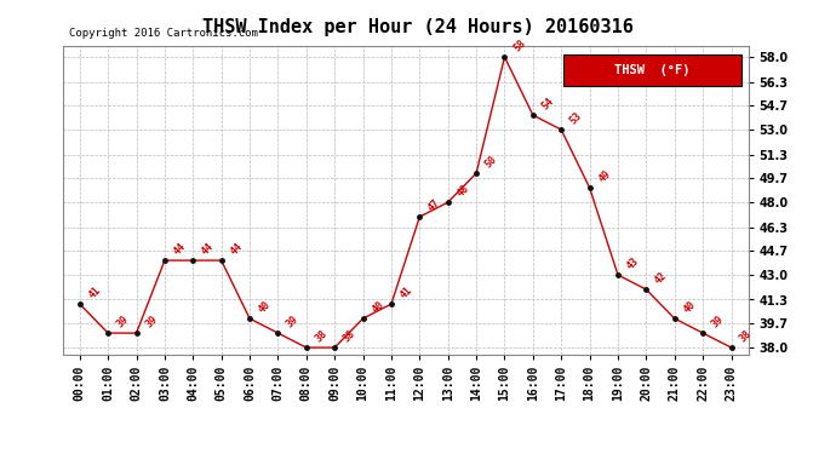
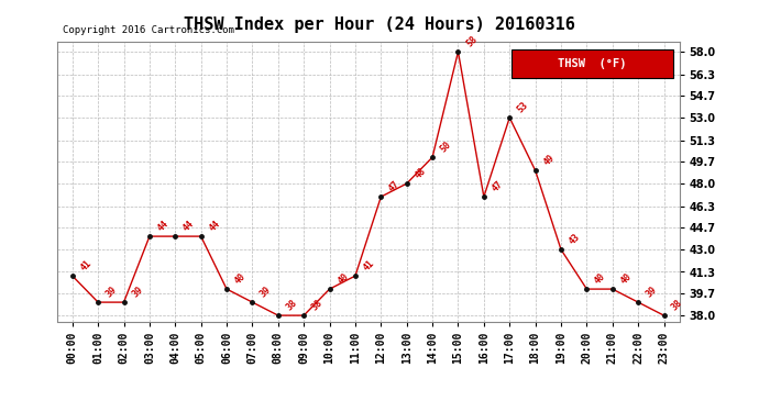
16:00: 54 -> 47
20:00: 42 -> 40
